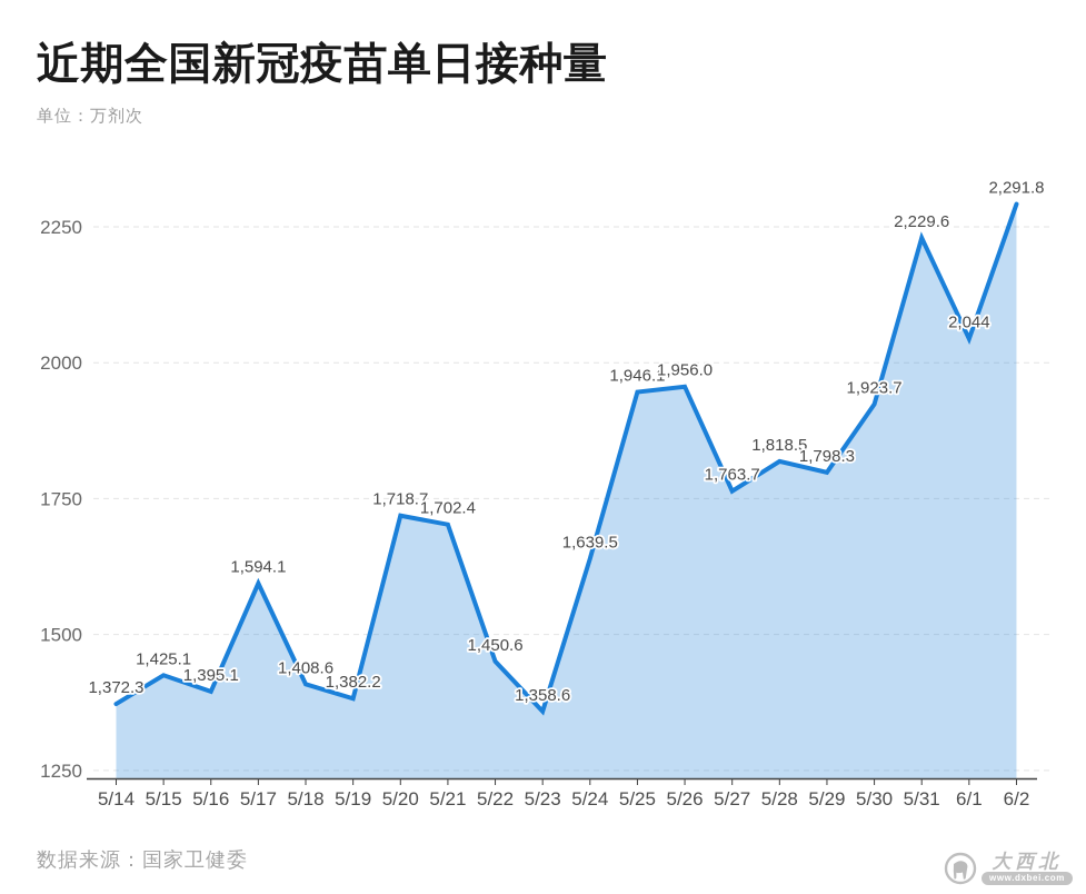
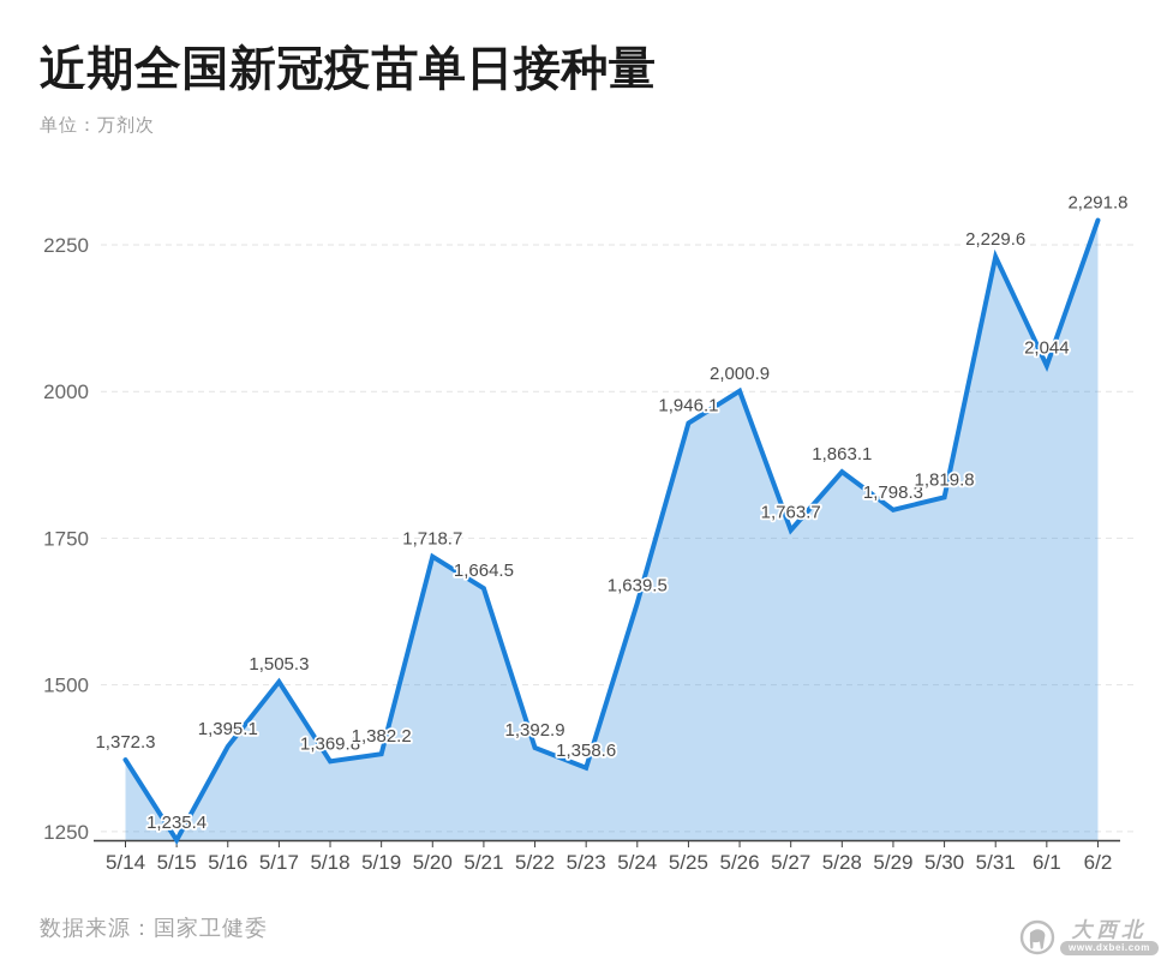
5/15: 1,425.1 -> 1,235.4
5/17: 1,594.1 -> 1,505.3
5/18: 1,408.6 -> 1,369.8
5/21: 1,702.4 -> 1,664.5
5/22: 1,450.6 -> 1,392.9
5/26: 1,956.0 -> 2,000.9
5/28: 1,818.5 -> 1,863.1
5/30: 1,923.7 -> 1,819.8
